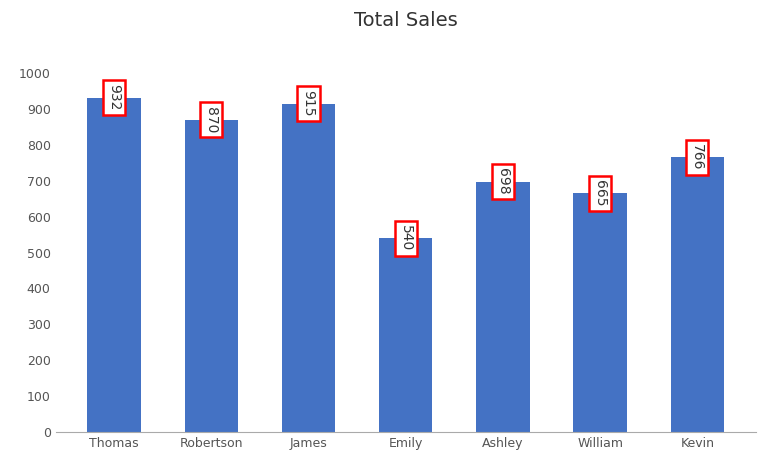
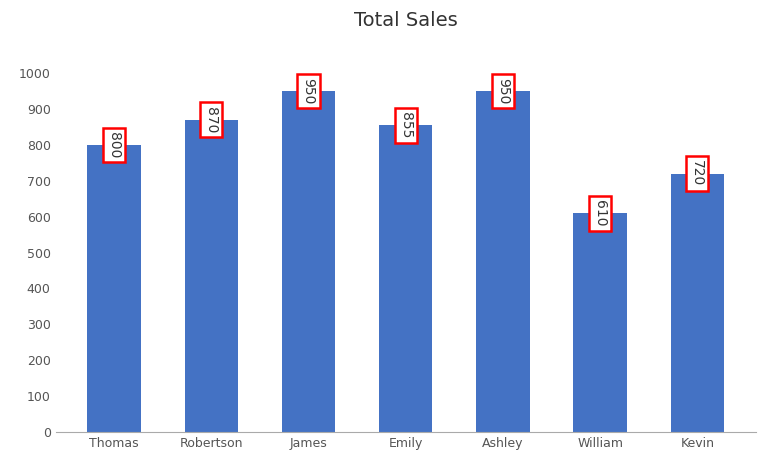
Thomas: 932 -> 800
James: 915 -> 950
Emily: 540 -> 855
Ashley: 698 -> 950
William: 665 -> 610
Kevin: 766 -> 720
